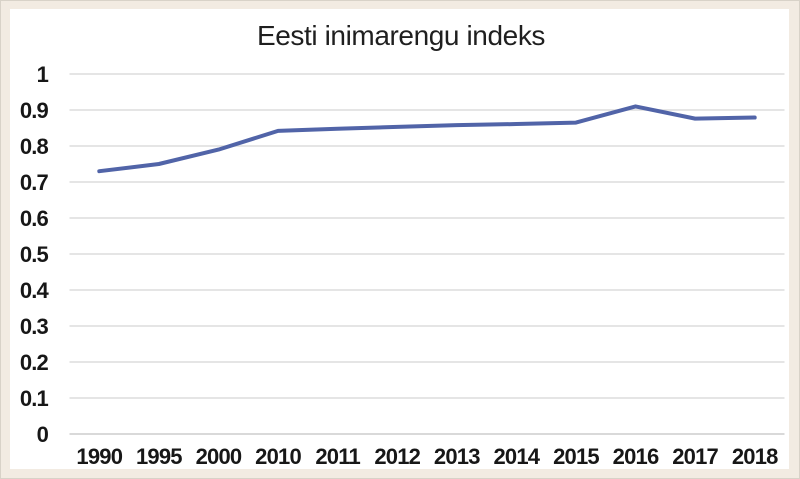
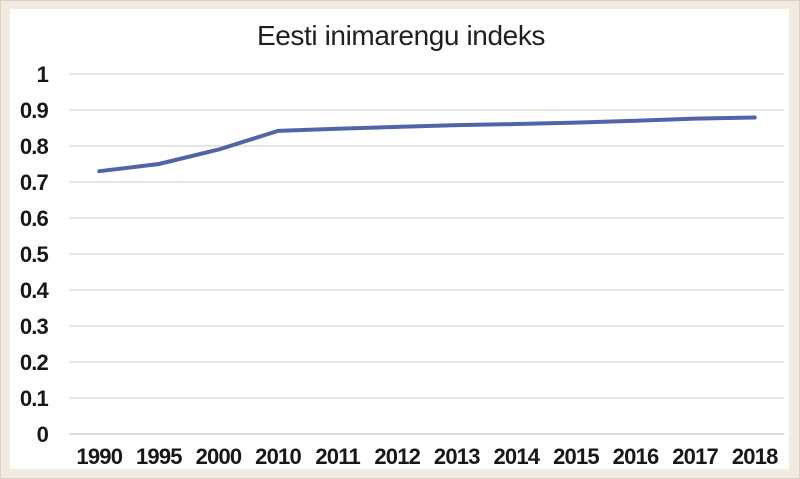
2016: 0.91 -> 0.87
